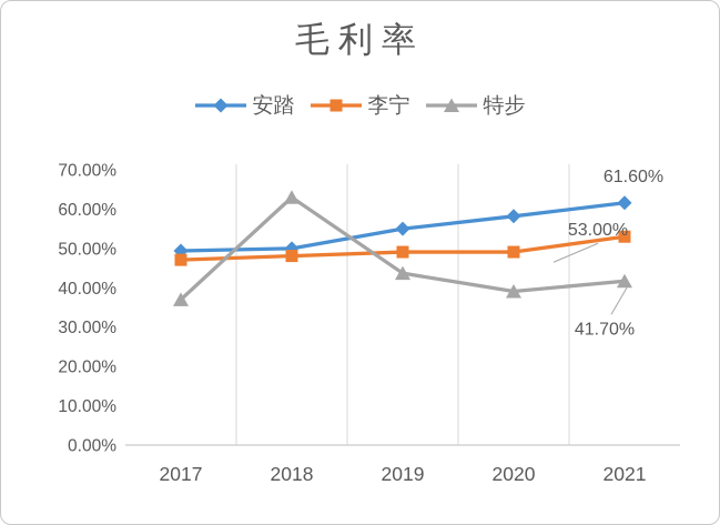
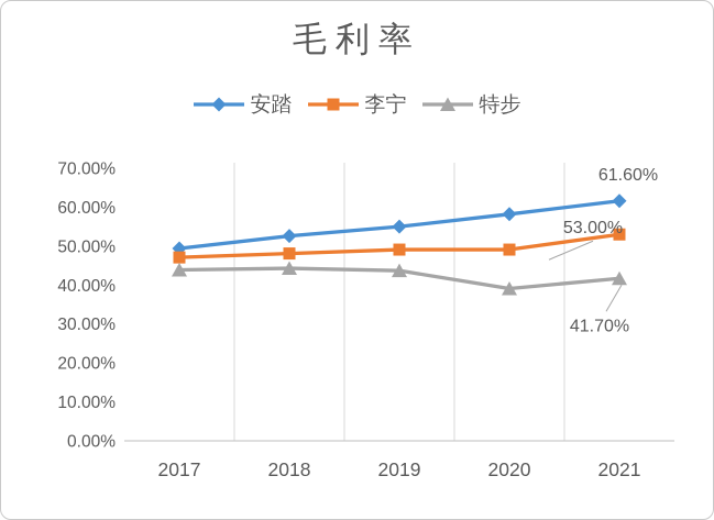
特步/2017: 37% -> 44%
安踏/2018: 50% -> 53%
特步/2018: 63% -> 44%
